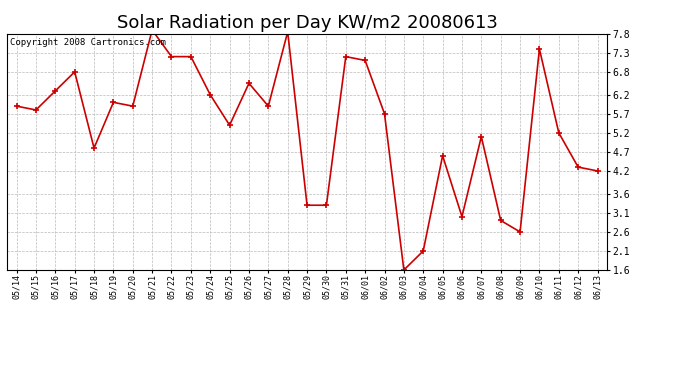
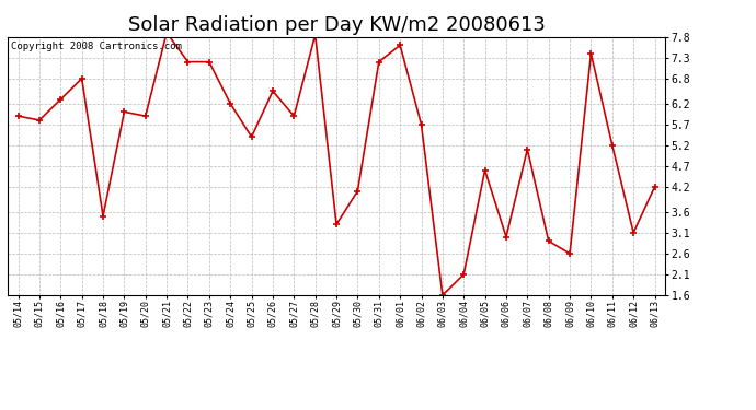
05/18: 4.80 -> 3.50
05/30: 3.30 -> 4.10
06/01: 7.10 -> 7.60
06/12: 4.30 -> 3.10
